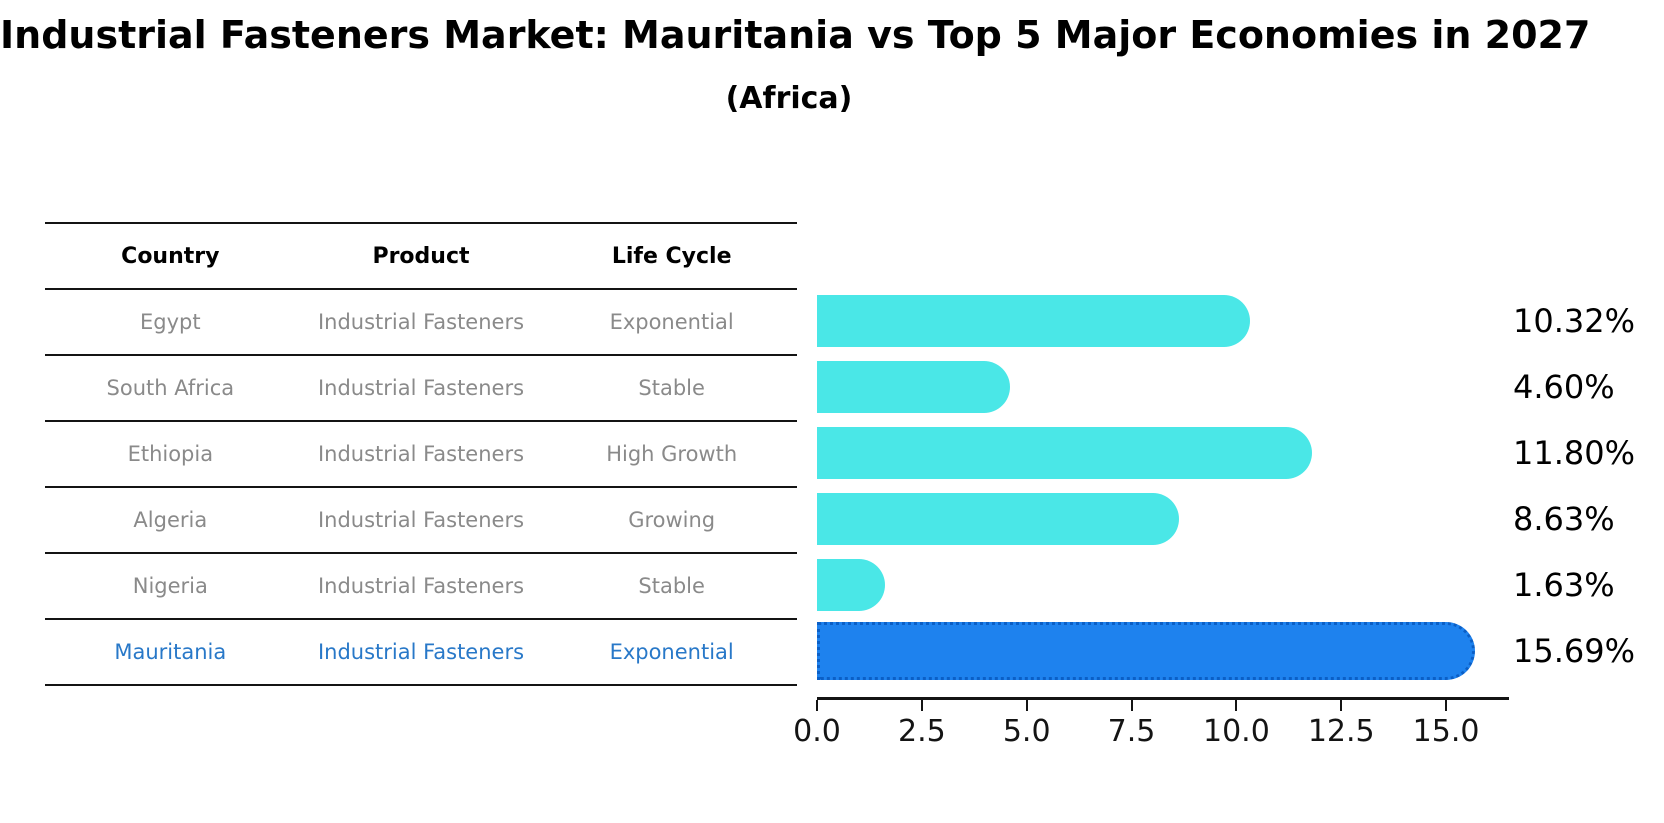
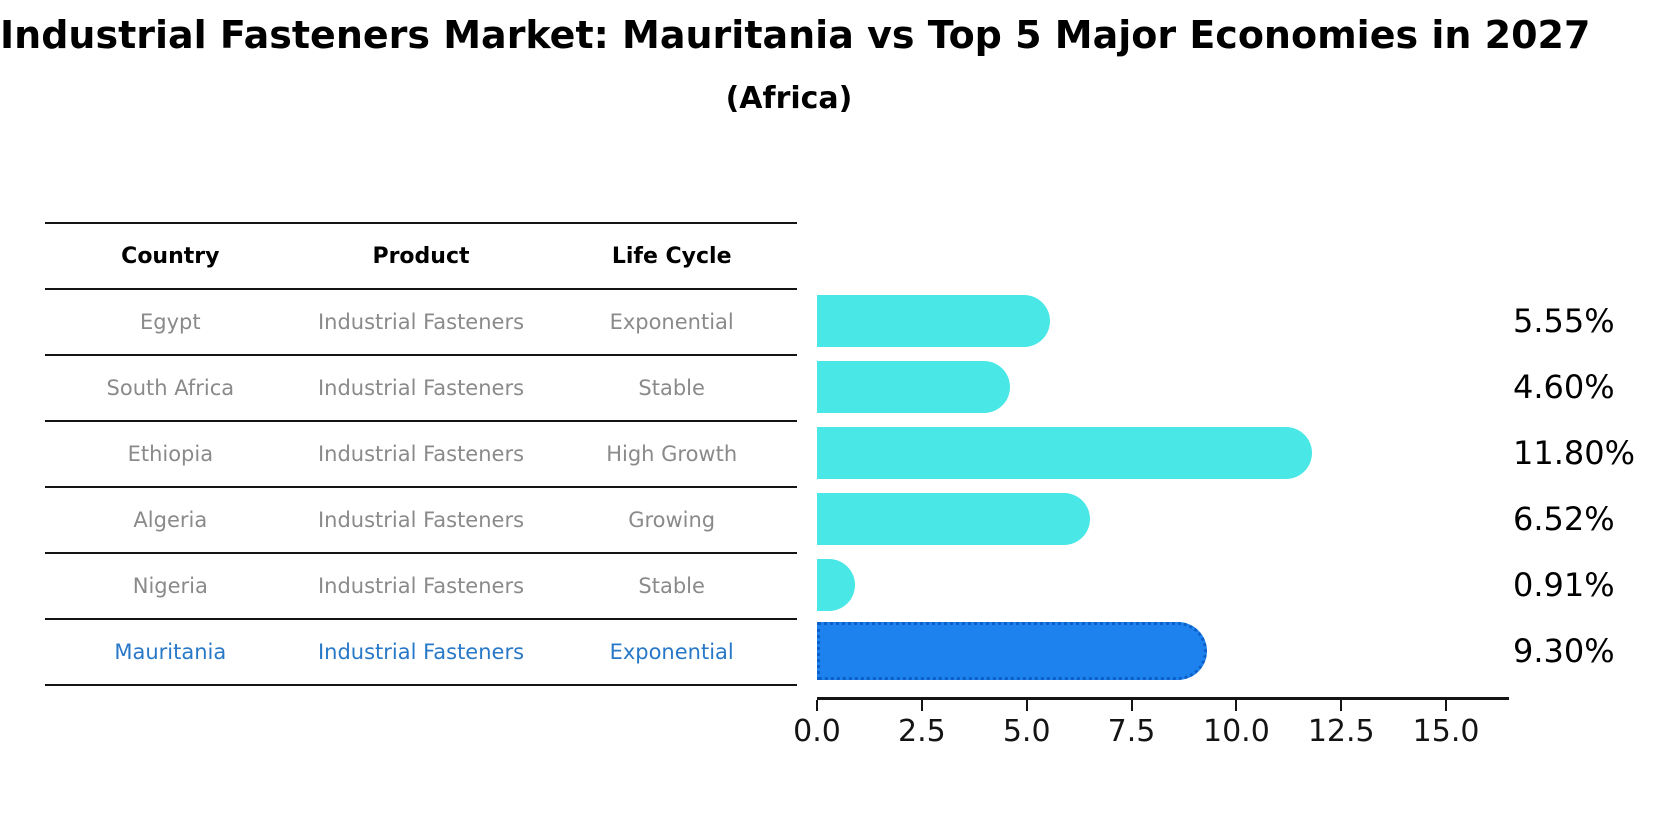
Egypt: 10.32% -> 5.55%
Algeria: 8.63% -> 6.52%
Nigeria: 1.63% -> 0.91%
Mauritania: 15.69% -> 9.30%
